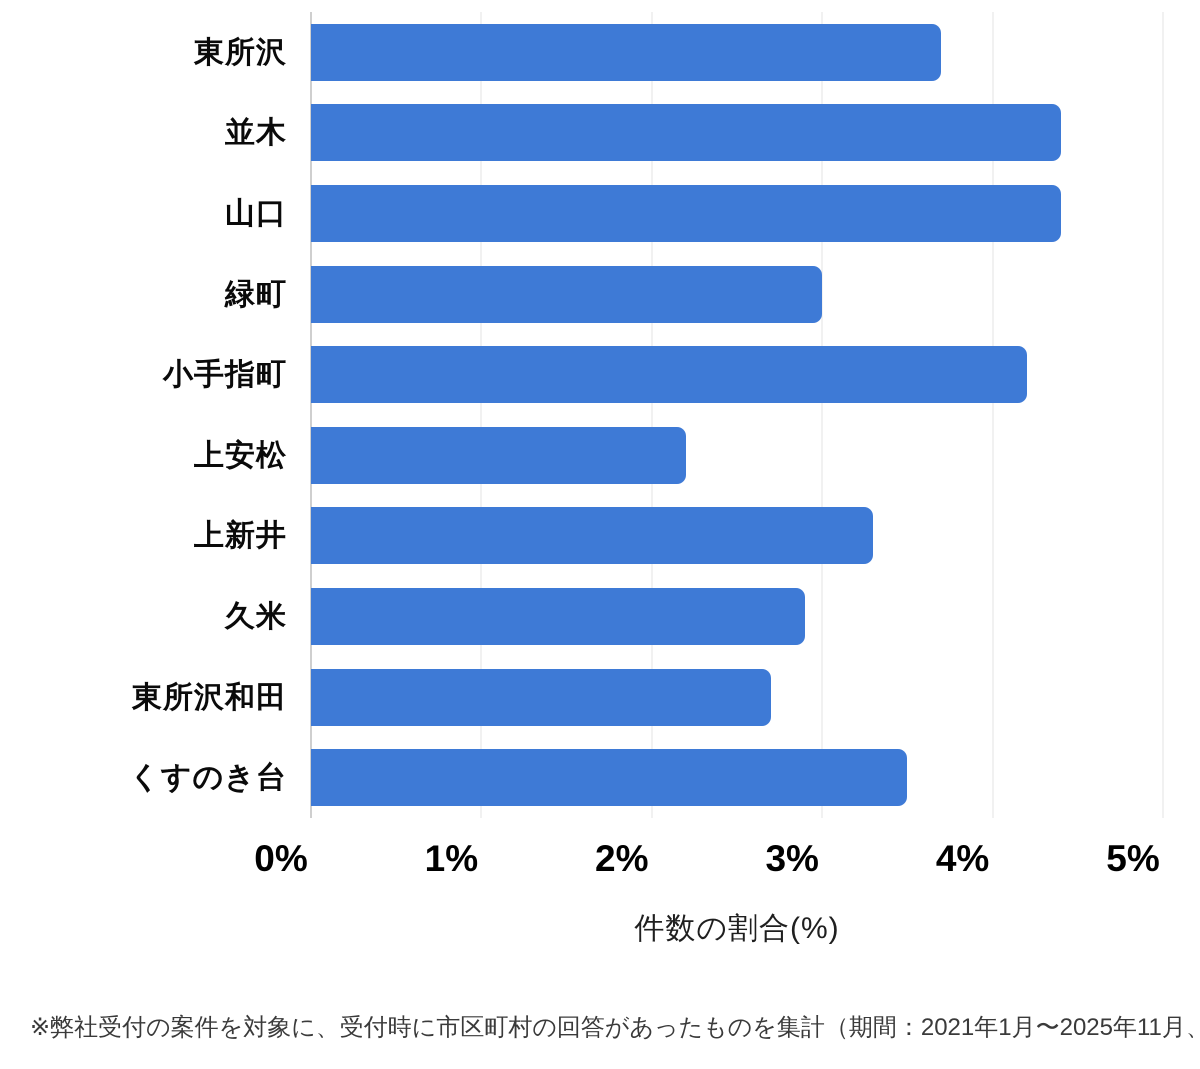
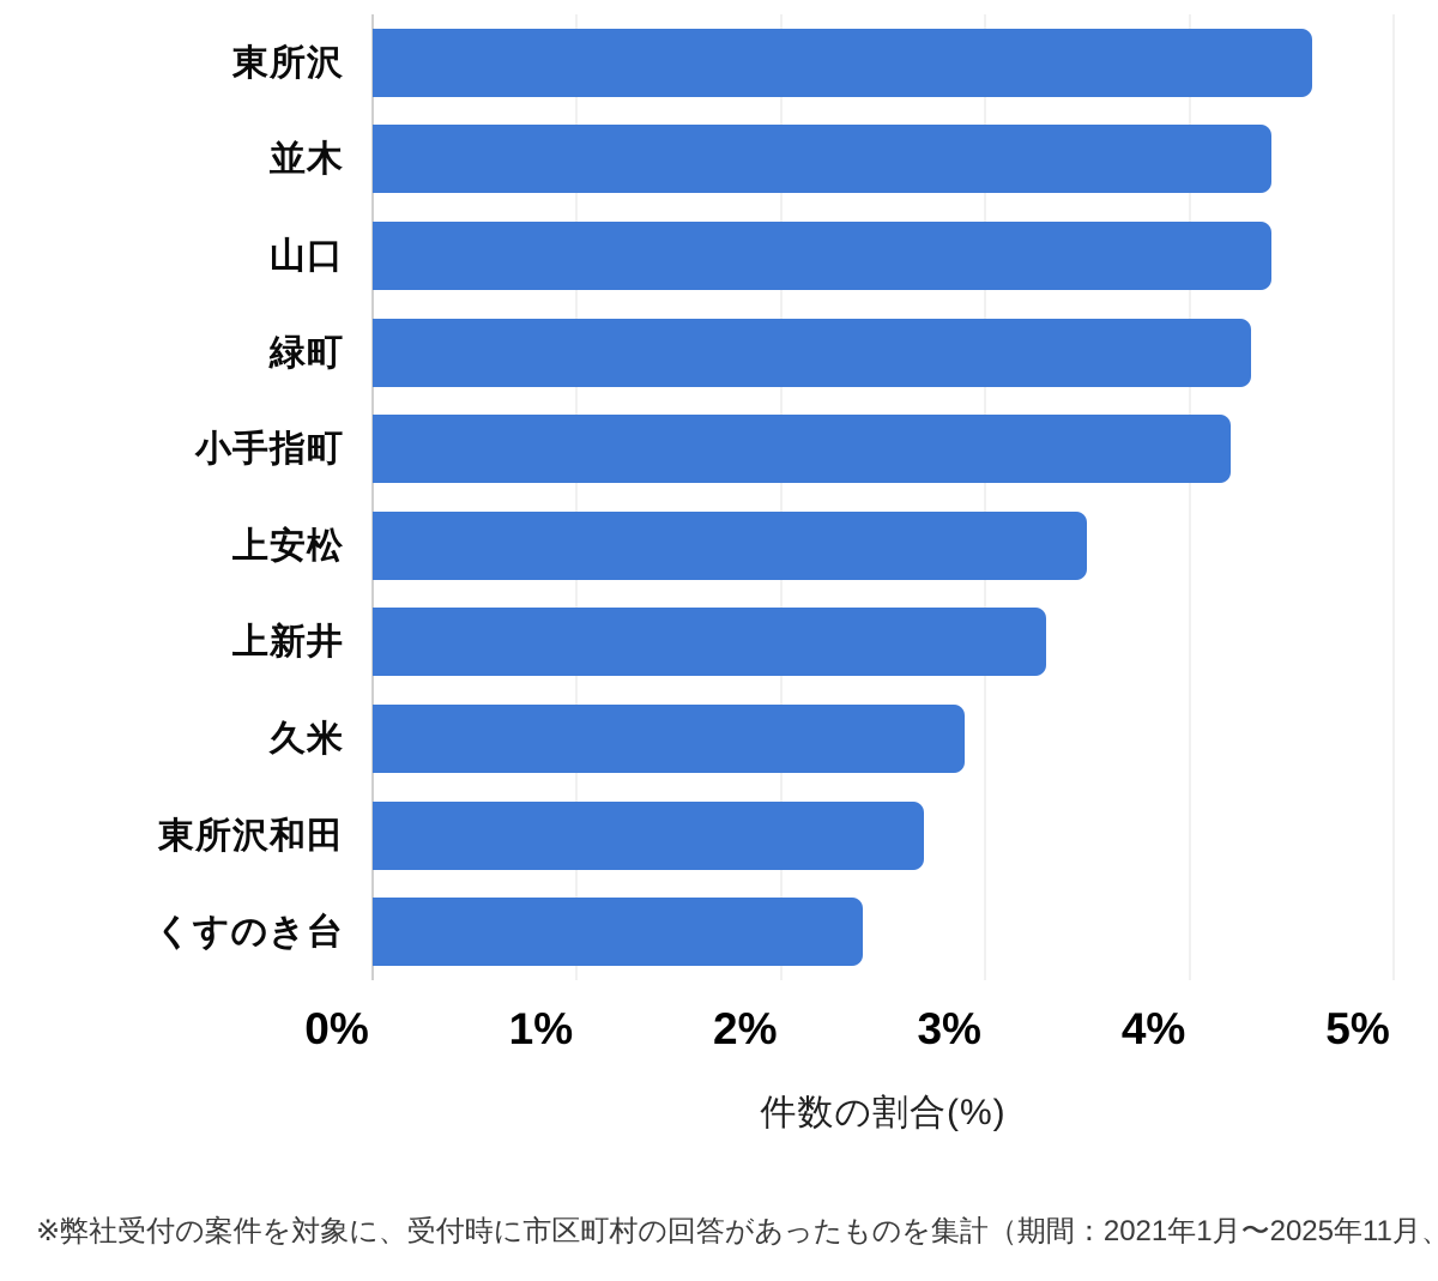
東所沢: 3.7% -> 4.6%
緑町: 3.0% -> 4.3%
上安松: 2.2% -> 3.5%
くすのき台: 3.5% -> 2.4%
